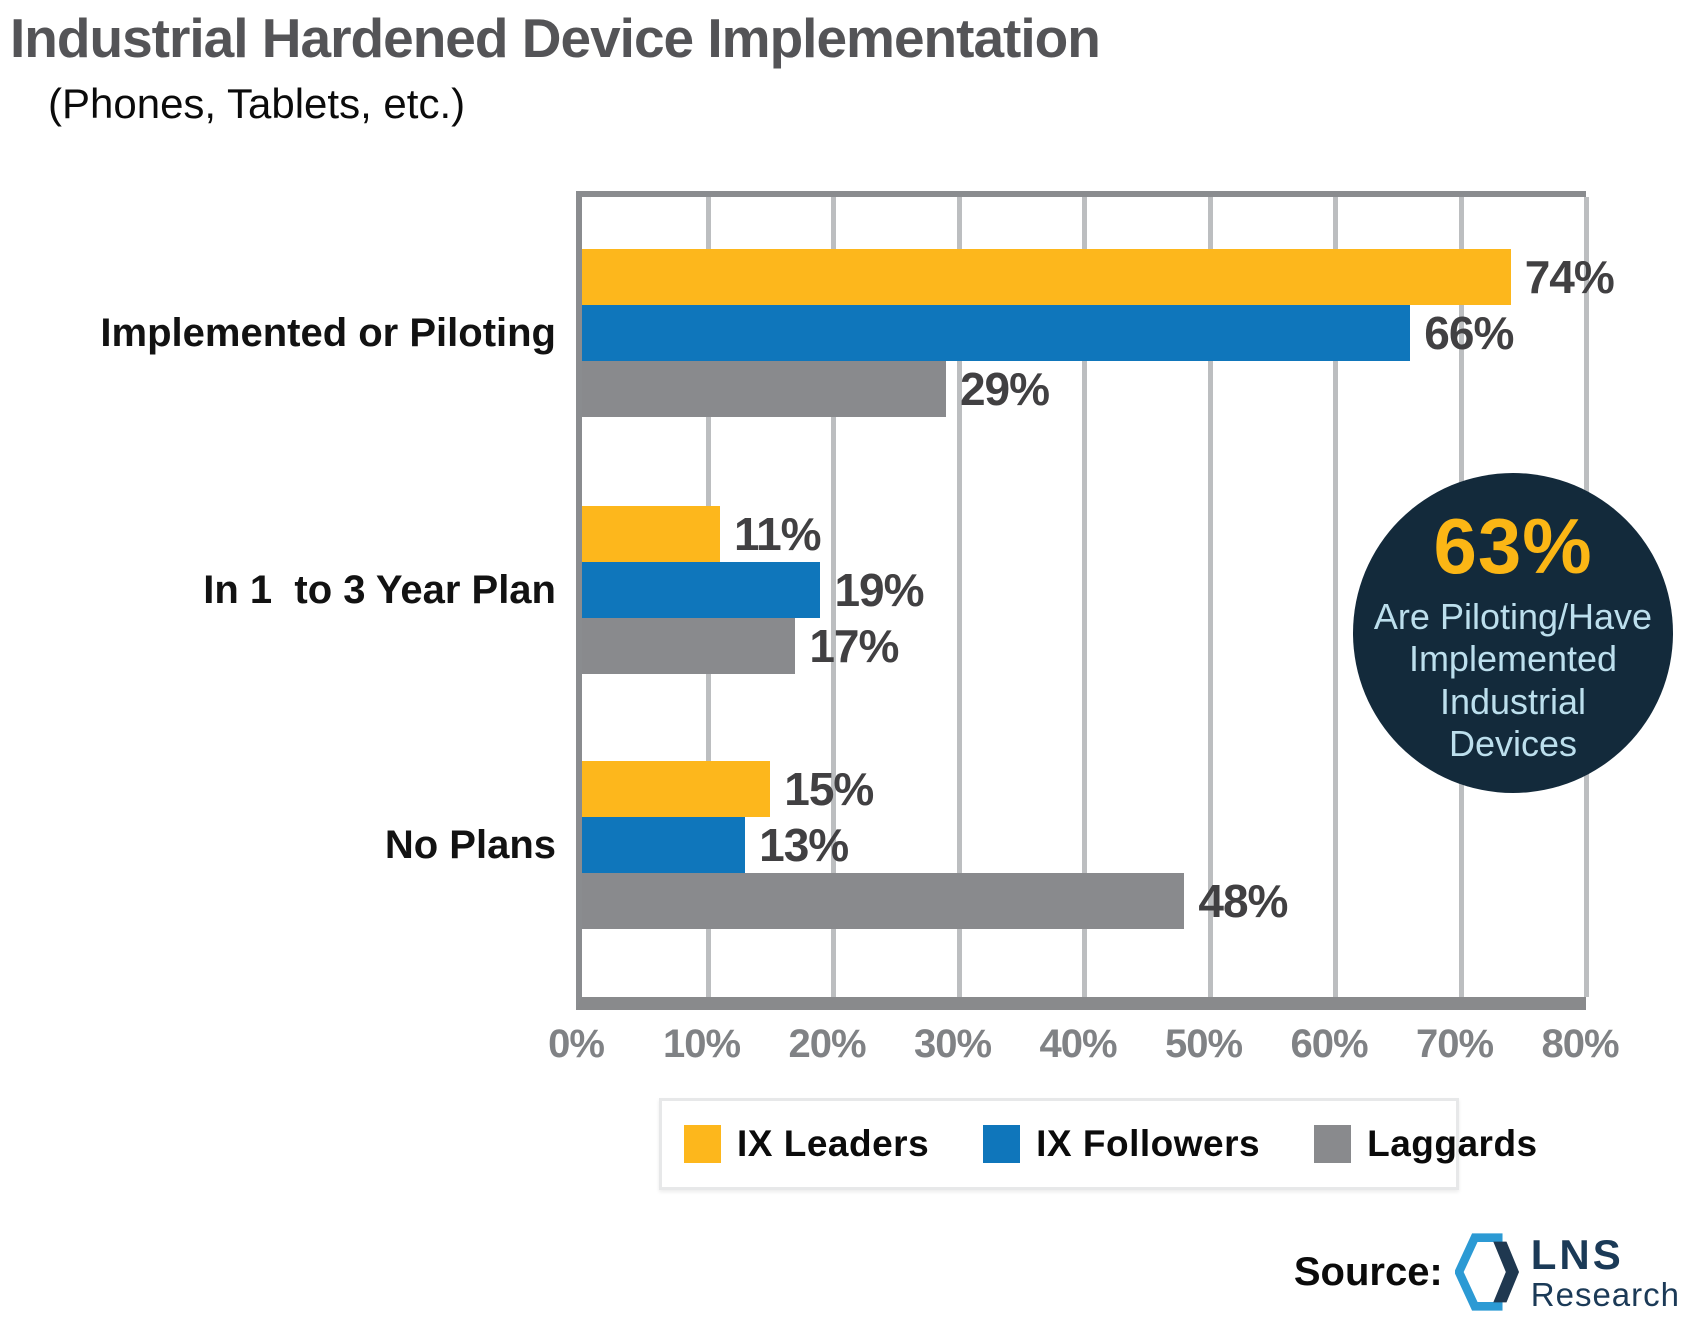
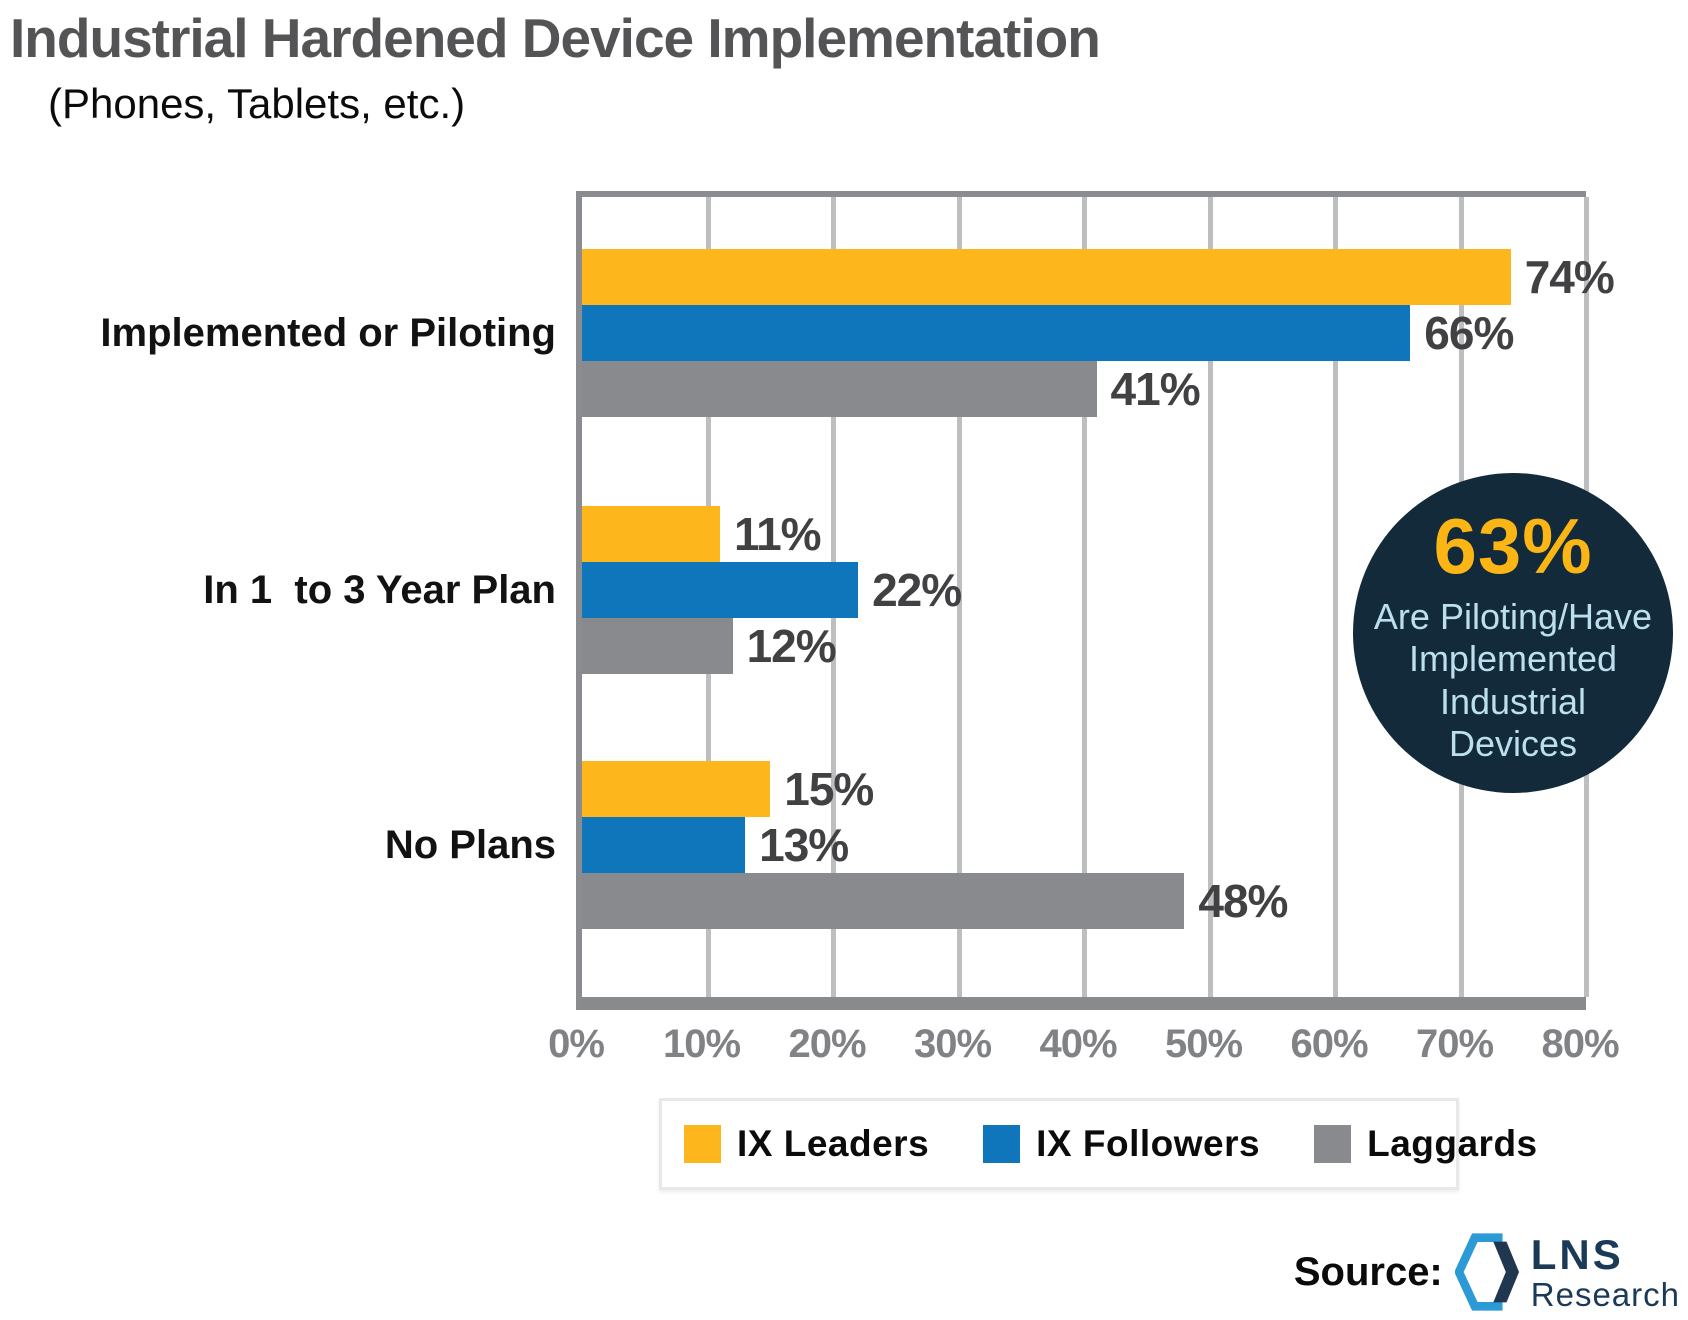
Laggards/Implemented or Piloting: 29% -> 41%
IX Followers/In 1 to 3 Year Plan: 19% -> 22%
Laggards/In 1 to 3 Year Plan: 17% -> 12%
